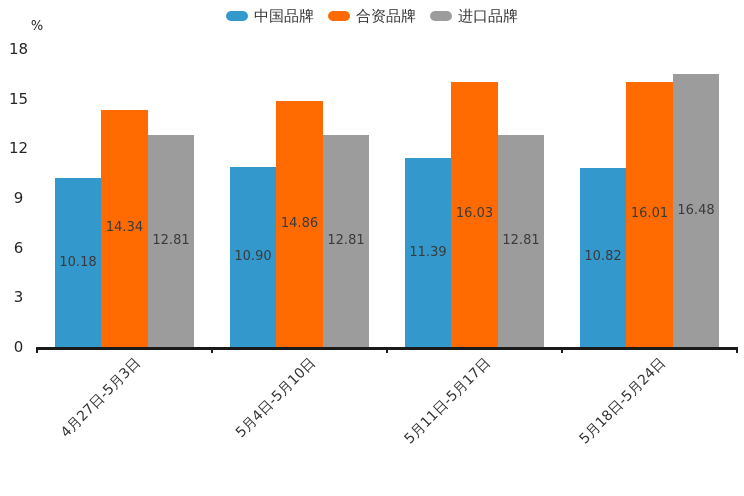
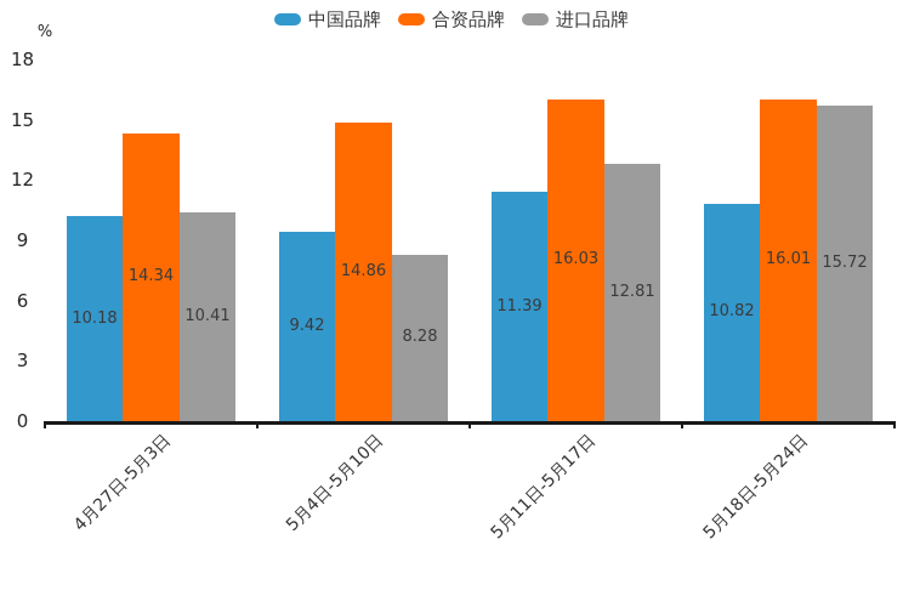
进口品牌/4月27日-5月3日: 12.81 -> 10.41
中国品牌/5月4日-5月10日: 10.90 -> 9.42
进口品牌/5月4日-5月10日: 12.81 -> 8.28
进口品牌/5月18日-5月24日: 16.48 -> 15.72
